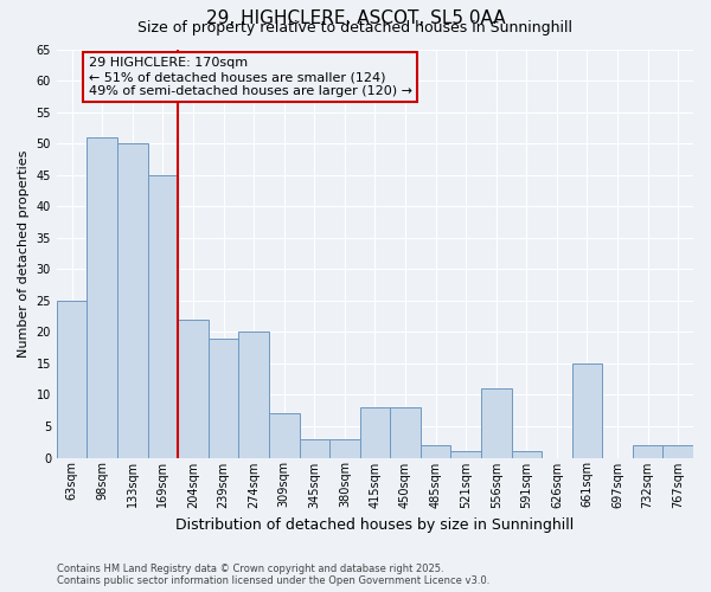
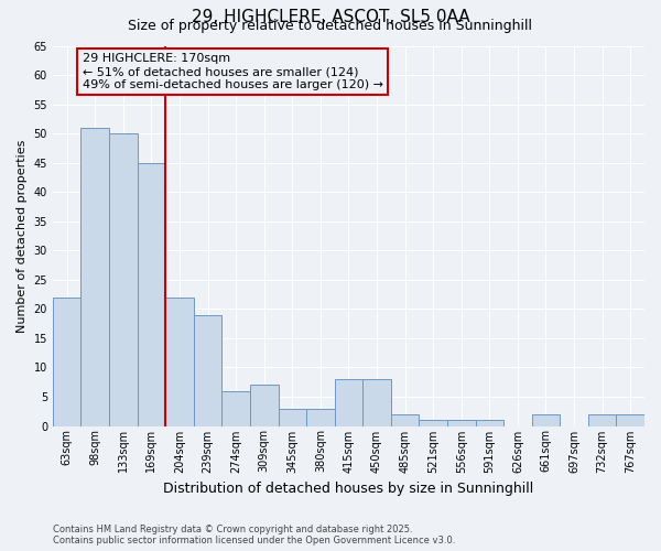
63sqm: 25 -> 22
274sqm: 20 -> 6
556sqm: 11 -> 1
661sqm: 15 -> 2
